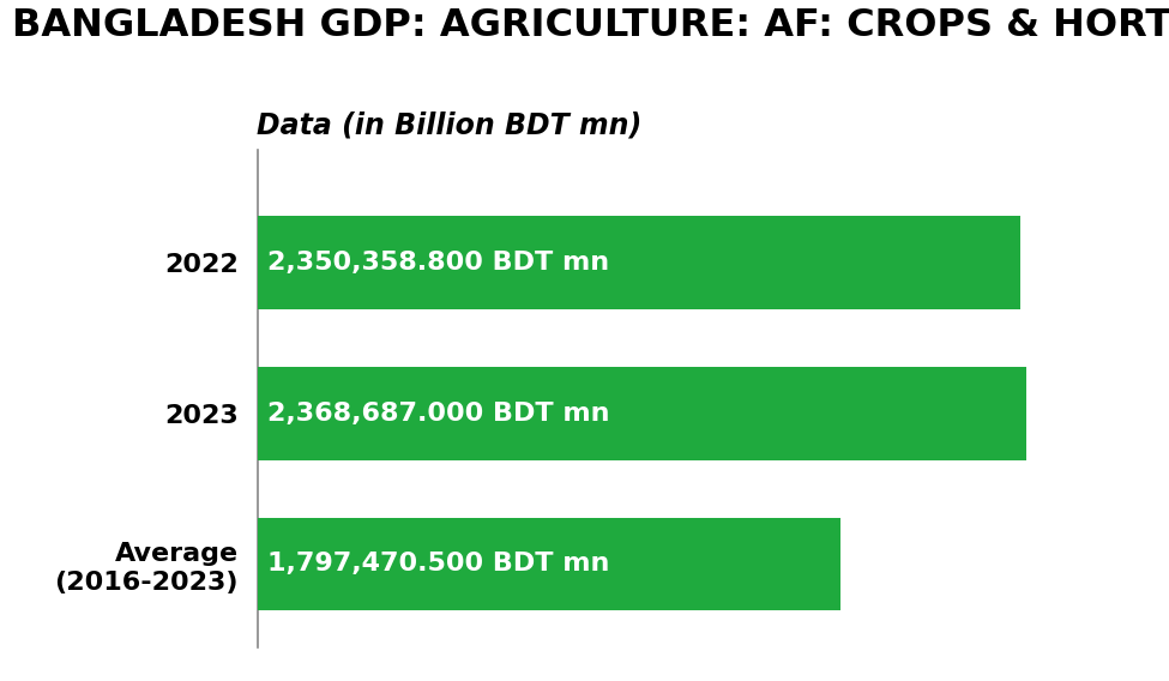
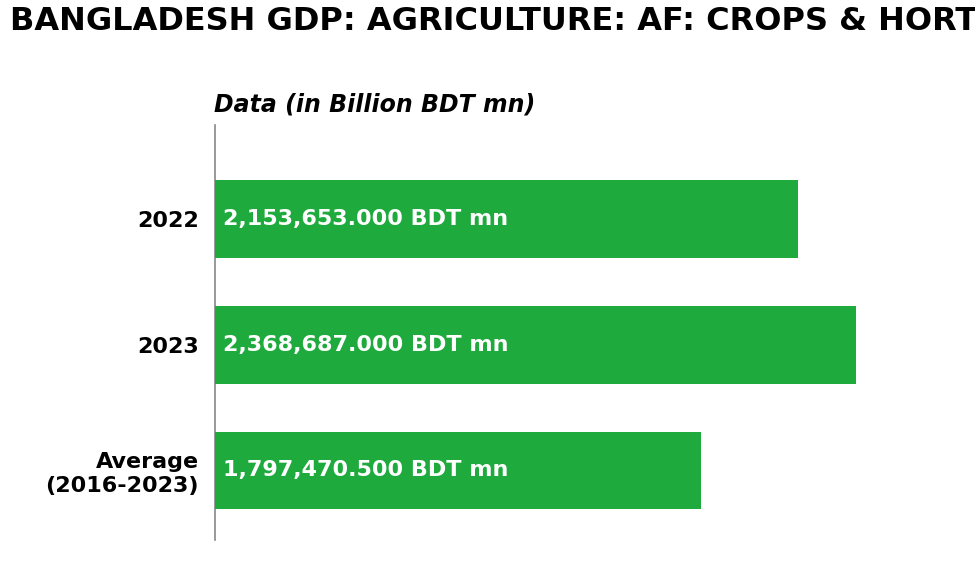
2022: 2,350,358.800 -> 2,153,653.000
